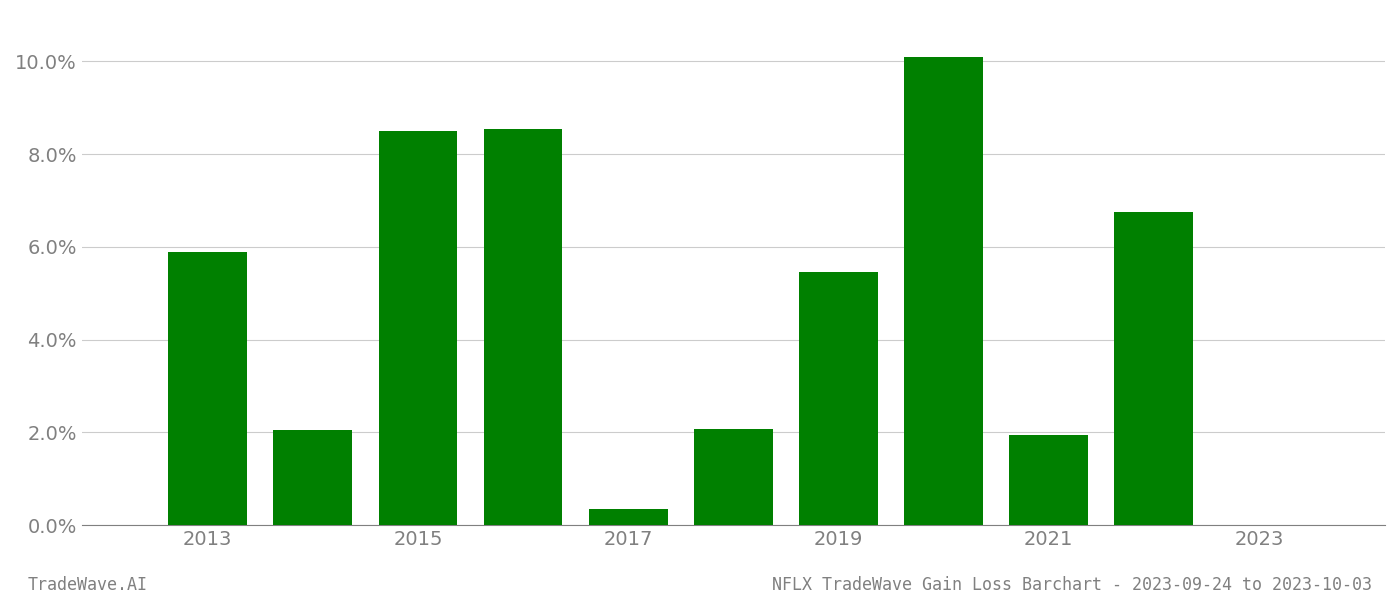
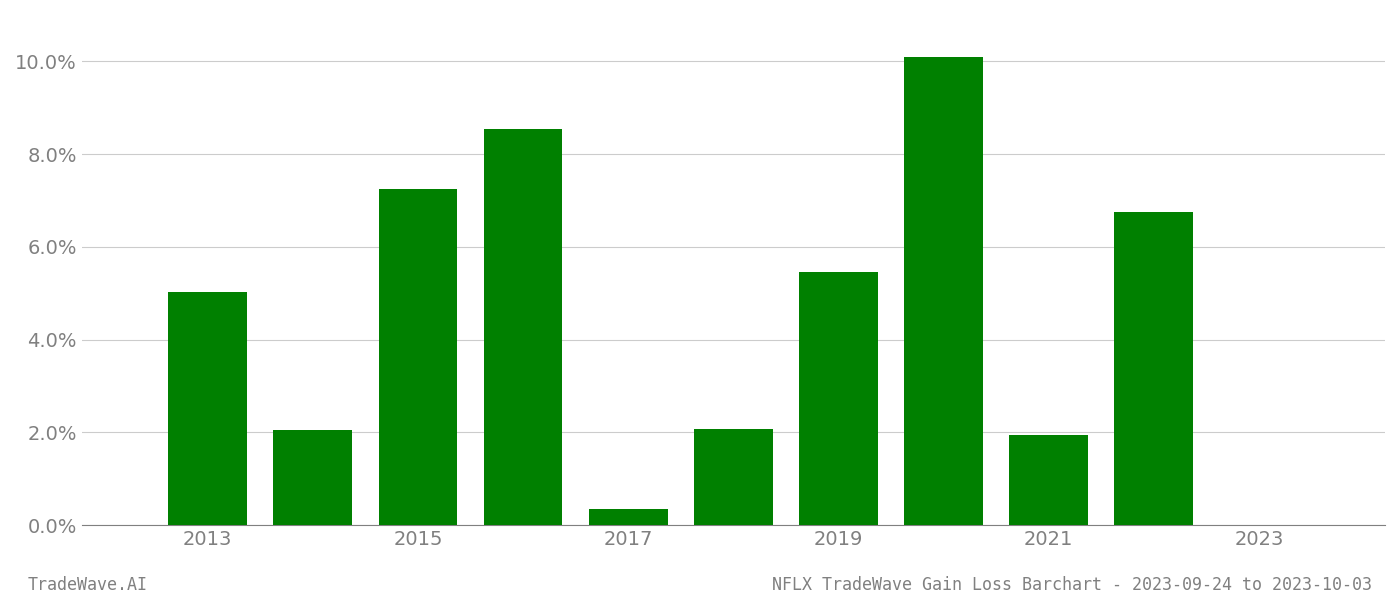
2013: 5.90% -> 5.02%
2015: 8.50% -> 7.25%
